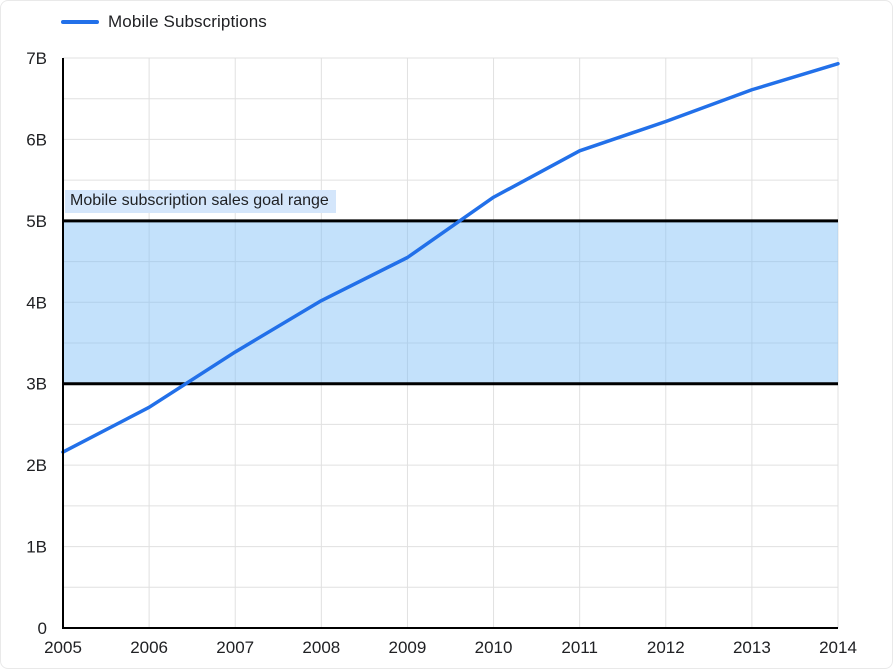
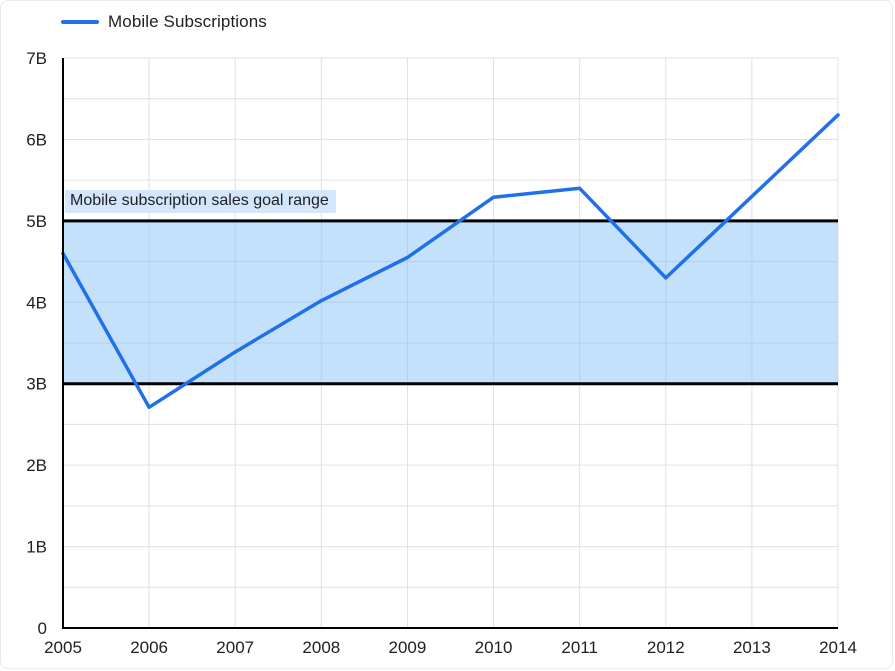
2005: 2.2B -> 4.6B
2011: 5.9B -> 5.4B
2012: 6.2B -> 4.3B
2013: 6.6B -> 5.3B
2014: 6.9B -> 6.3B
